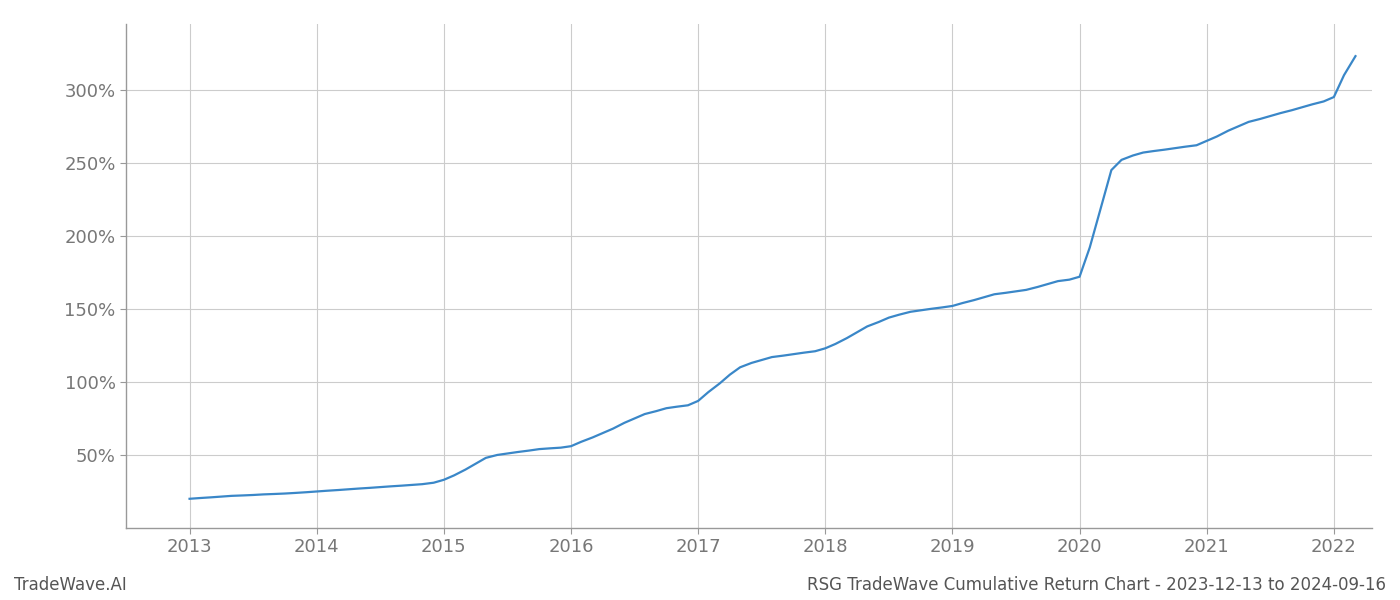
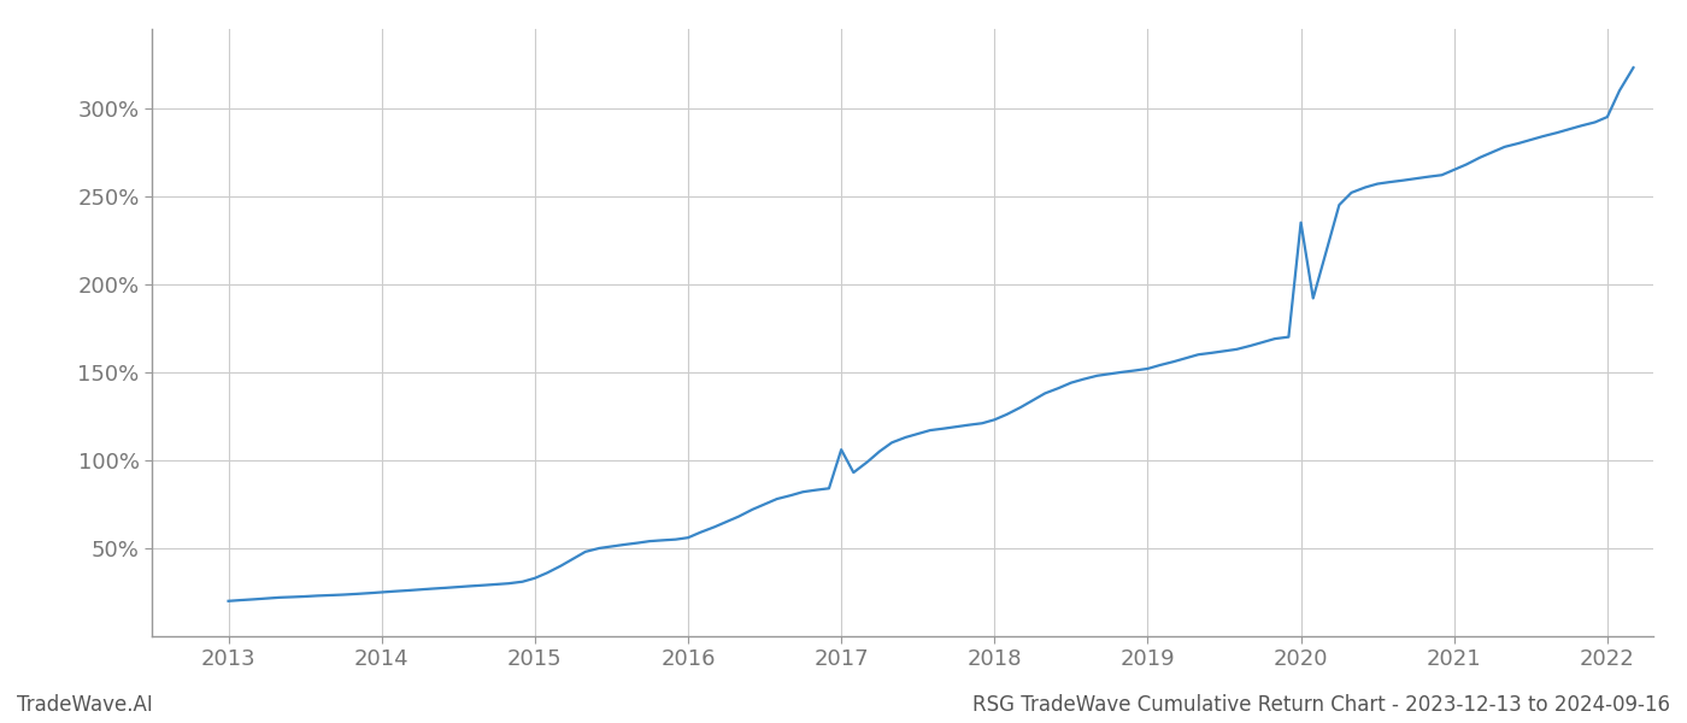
2017: 87% -> 106%
2020: 172% -> 235%
